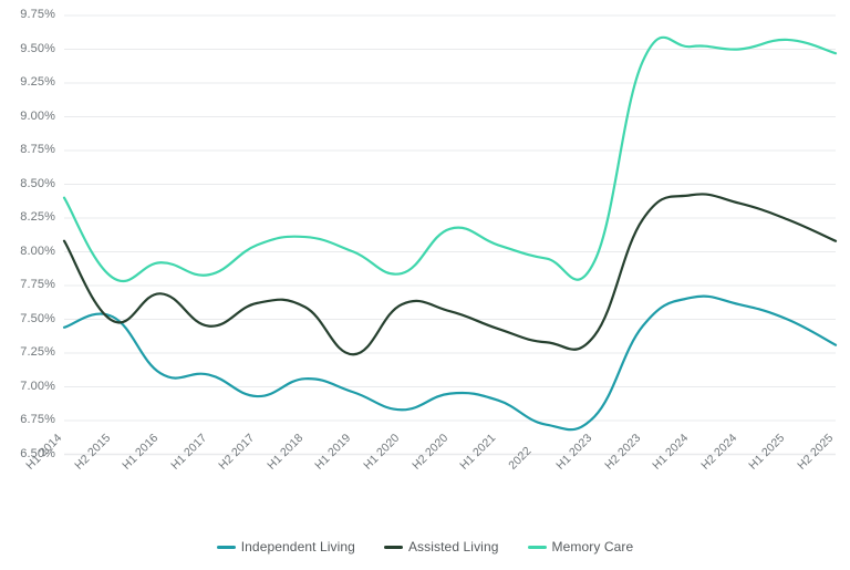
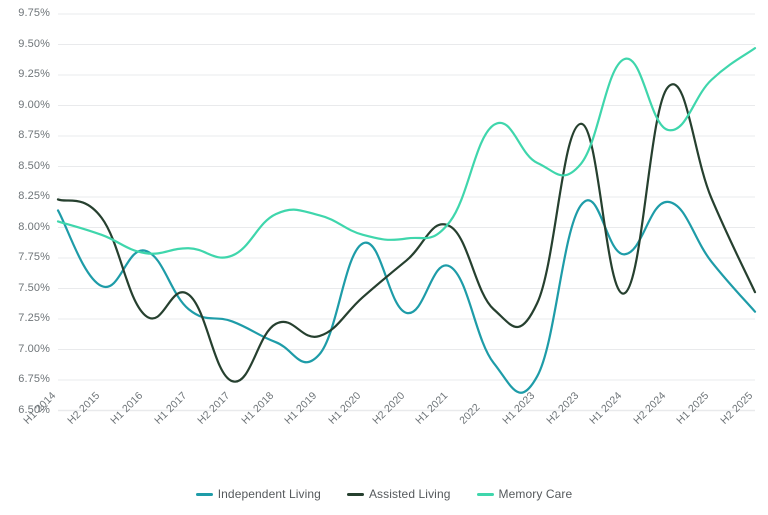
Independent Living/H1 2014: 7.44% -> 8.14%
Assisted Living/H1 2014: 8.08% -> 8.23%
Memory Care/H1 2014: 8.40% -> 8.05%
Assisted Living/H2 2015: 7.49% -> 8.08%
Memory Care/H2 2015: 7.81% -> 7.94%
Independent Living/H1 2016: 7.10% -> 7.81%
Assisted Living/H1 2016: 7.69% -> 7.28%
Memory Care/H1 2016: 7.92% -> 7.79%
Independent Living/H1 2017: 7.09% -> 7.33%
Independent Living/H2 2017: 6.93% -> 7.23%
Assisted Living/H2 2017: 7.62% -> 6.74%
Memory Care/H2 2017: 8.05% -> 7.77%
Assisted Living/H1 2018: 7.59% -> 7.21%
Assisted Living/H1 2019: 7.24% -> 7.11%
Memory Care/H1 2019: 8.00% -> 8.10%
Independent Living/H1 2020: 6.83% -> 7.87%
Assisted Living/H1 2020: 7.61% -> 7.43%
Memory Care/H1 2020: 7.84% -> 7.94%
Independent Living/H2 2020: 6.95% -> 7.30%
Assisted Living/H2 2020: 7.56% -> 7.73%
Memory Care/H2 2020: 8.17% -> 7.91%
Independent Living/H1 2021: 6.90% -> 7.68%
Assisted Living/H1 2021: 7.43% -> 8.01%
Independent Living/2022: 6.72% -> 6.89%
Memory Care/2022: 7.95% -> 8.84%
Memory Care/H1 2023: 7.93% -> 8.53%
Independent Living/H2 2023: 7.45% -> 8.18%
Assisted Living/H2 2023: 8.24% -> 8.85%
Memory Care/H2 2023: 9.41% -> 8.52%
Independent Living/H1 2024: 7.66% -> 7.78%
Assisted Living/H1 2024: 8.42% -> 7.46%
Memory Care/H1 2024: 9.52% -> 9.38%
Independent Living/H2 2024: 7.61% -> 8.21%
Assisted Living/H2 2024: 8.36% -> 9.15%
Memory Care/H2 2024: 9.50% -> 8.80%
Independent Living/H1 2025: 7.50% -> 7.72%
Memory Care/H1 2025: 9.57% -> 9.21%
Assisted Living/H2 2025: 8.08% -> 7.47%
